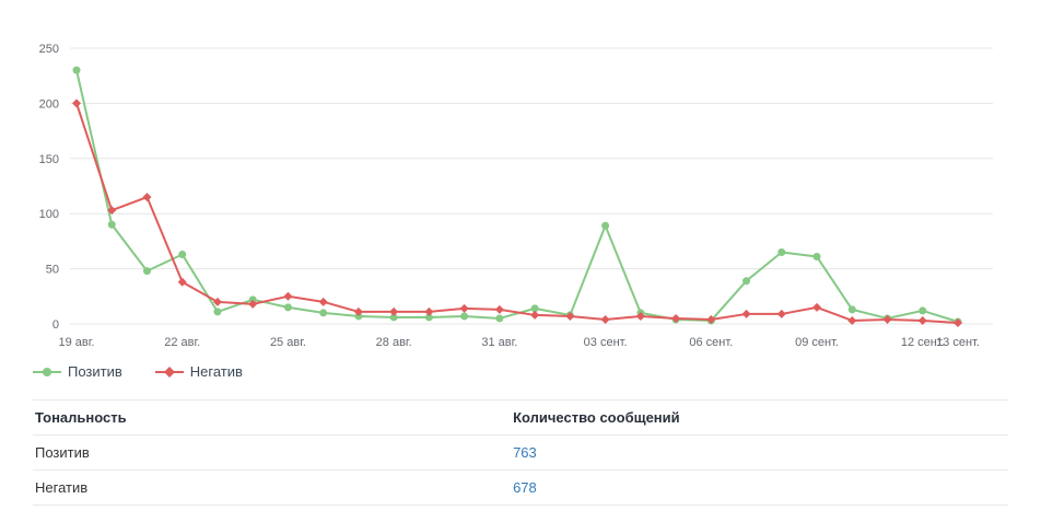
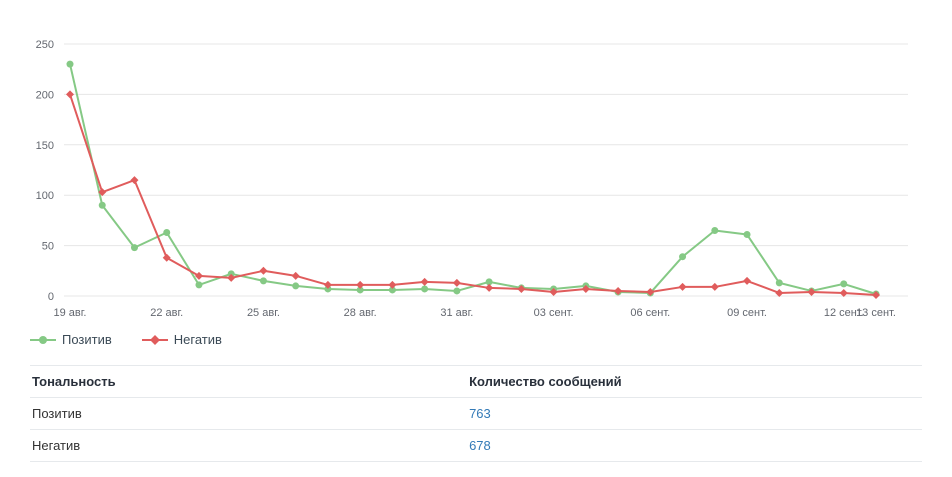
Позитив/03 сент.: 89 -> 7
